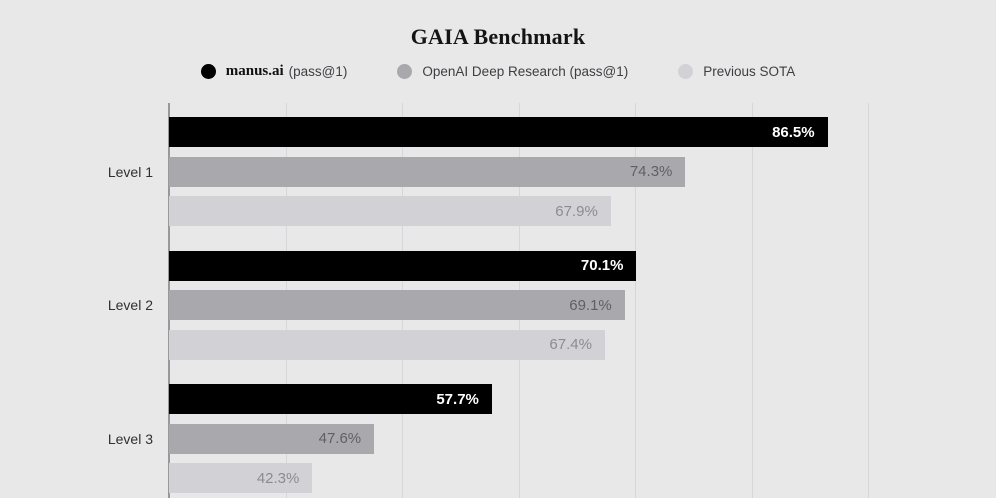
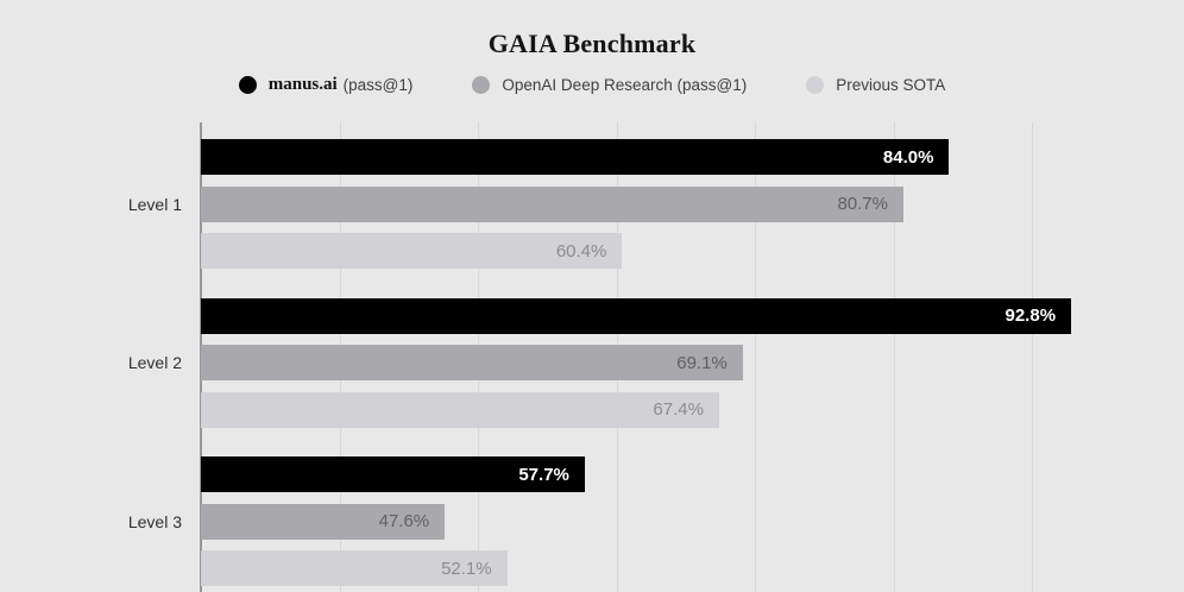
manus.ai (pass@1)/Level 1: 86.5% -> 84.0%
OpenAI Deep Research (pass@1)/Level 1: 74.3% -> 80.7%
Previous SOTA/Level 1: 67.9% -> 60.4%
manus.ai (pass@1)/Level 2: 70.1% -> 92.8%
Previous SOTA/Level 3: 42.3% -> 52.1%
